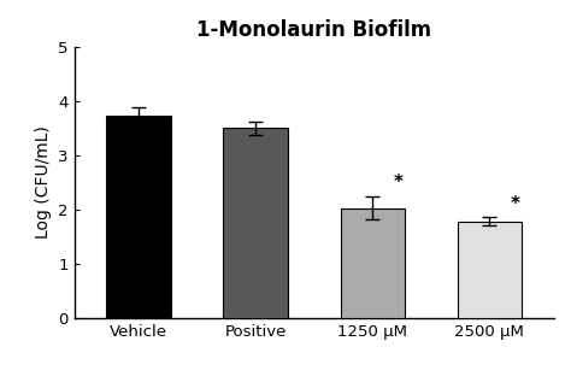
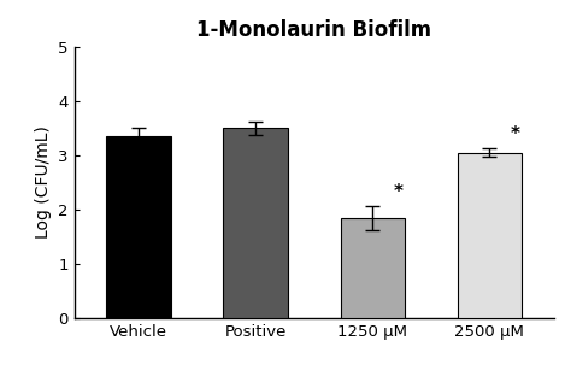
Vehicle: 3.73 -> 3.35
1250 μM: 2.03 -> 1.85
2500 μM: 1.78 -> 3.05
